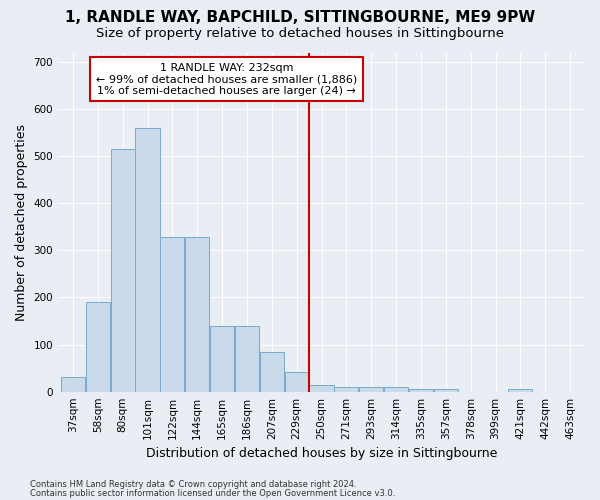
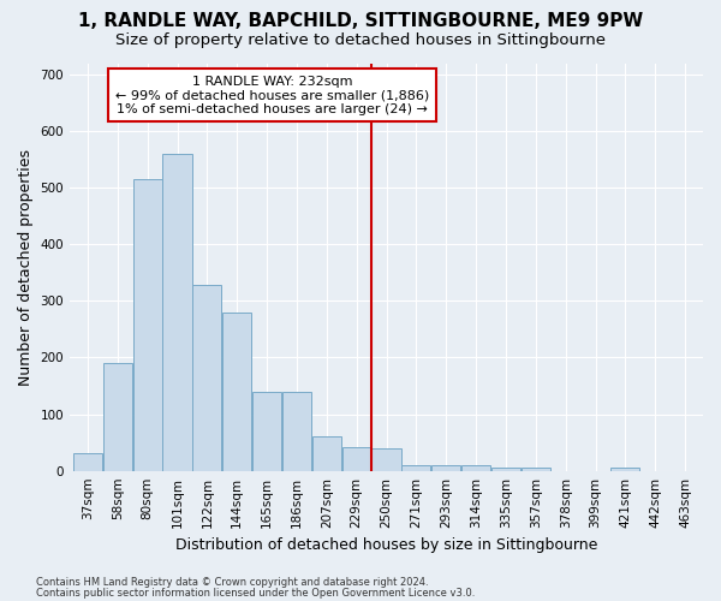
144sqm: 328 -> 280
207sqm: 85 -> 60
250sqm: 14 -> 40
